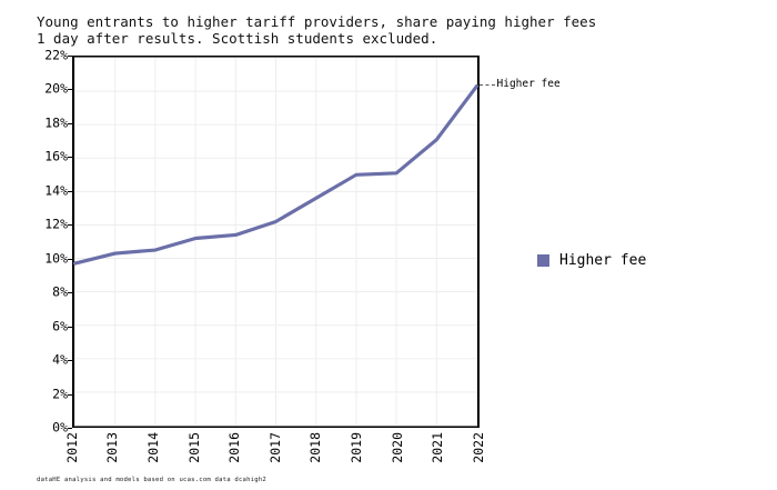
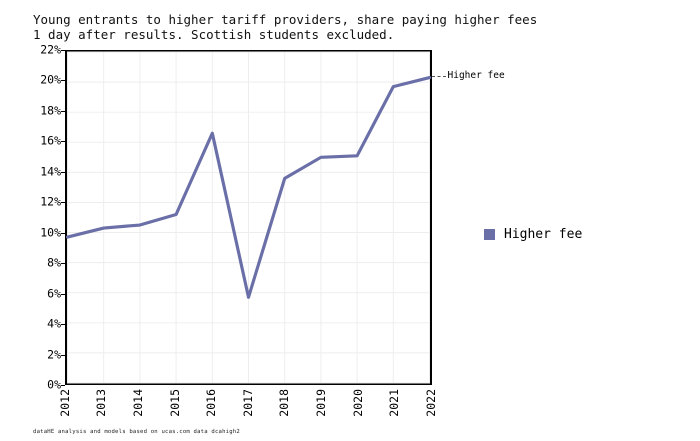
2016: 11.4% -> 16.6%
2017: 12.2% -> 5.7%
2021: 17.1% -> 19.7%
